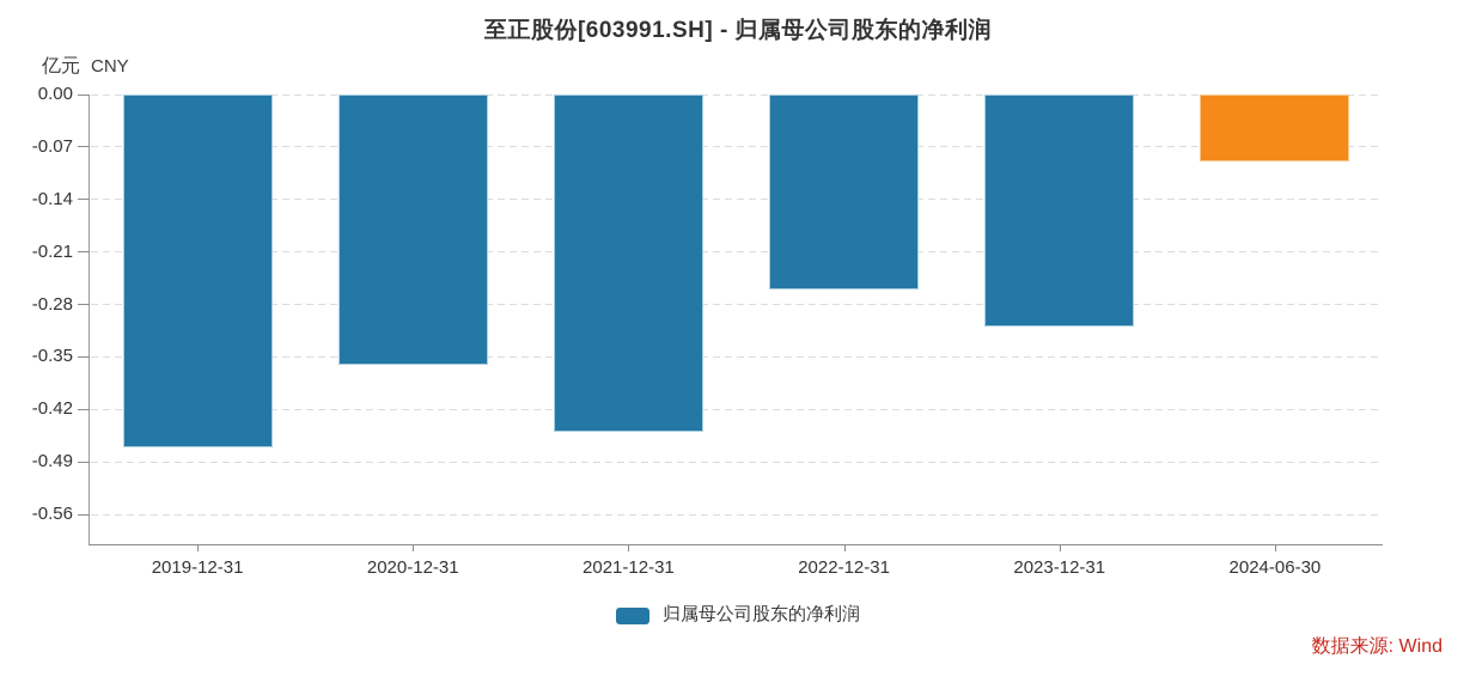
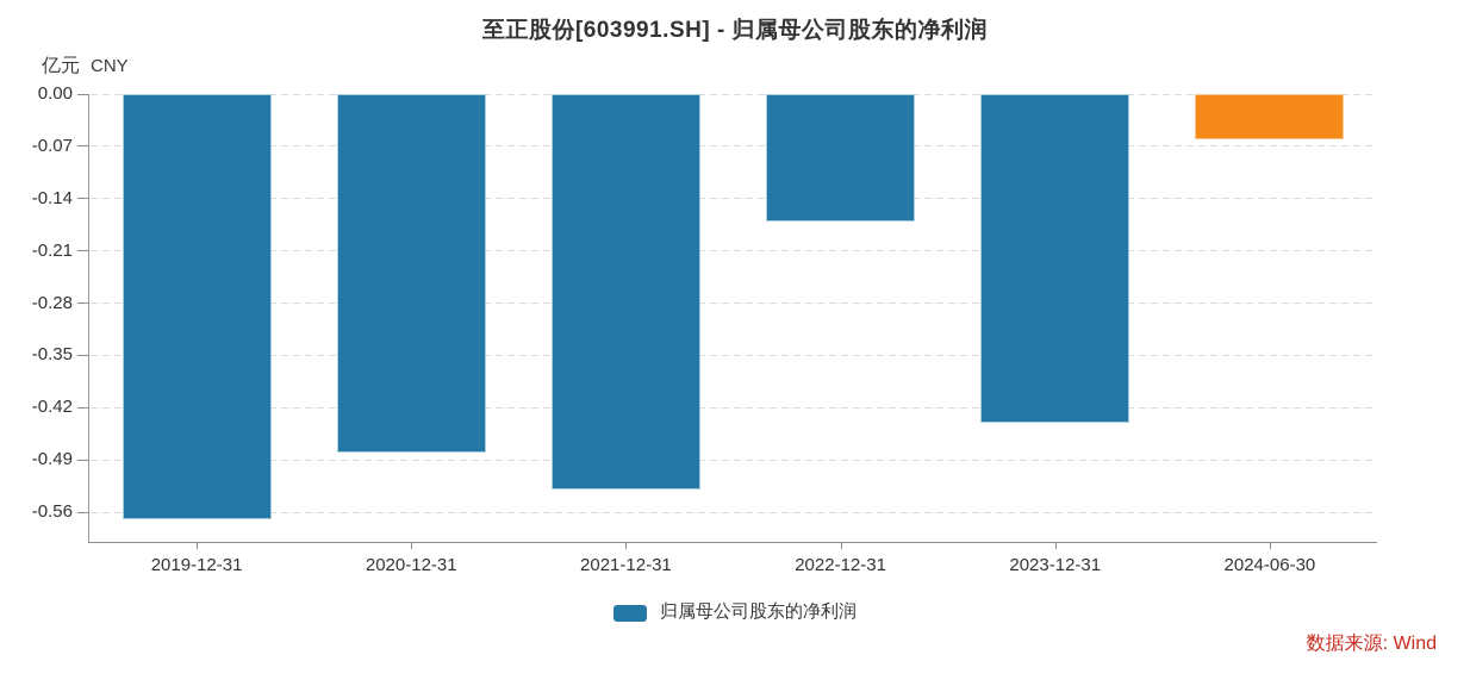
2019-12-31: -0.47 -> -0.57
2020-12-31: -0.36 -> -0.48
2021-12-31: -0.45 -> -0.53
2022-12-31: -0.26 -> -0.17
2023-12-31: -0.31 -> -0.44
2024-06-30: -0.09 -> -0.06
